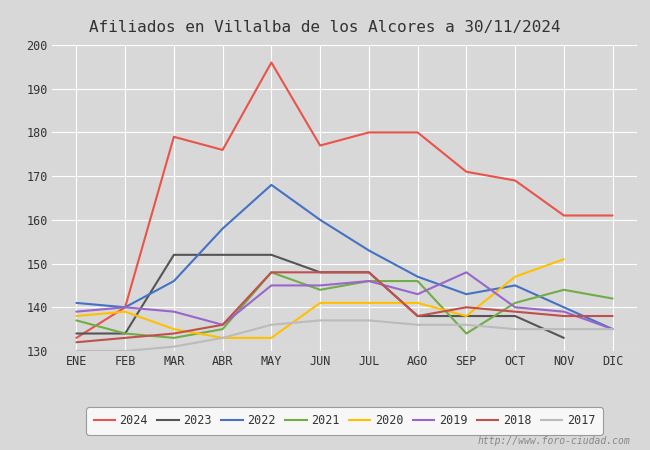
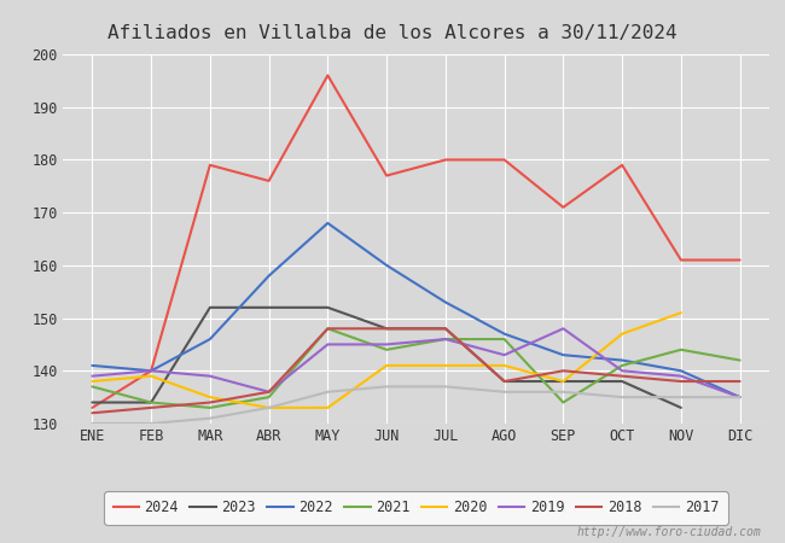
2024/OCT: 169 -> 179
2022/OCT: 145 -> 142
